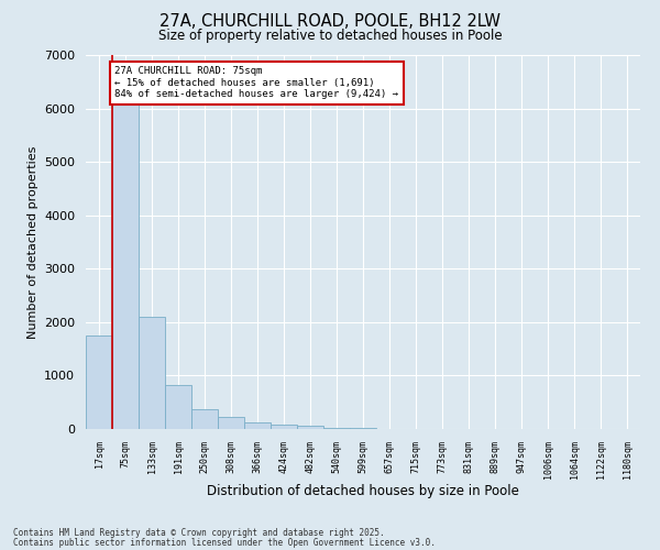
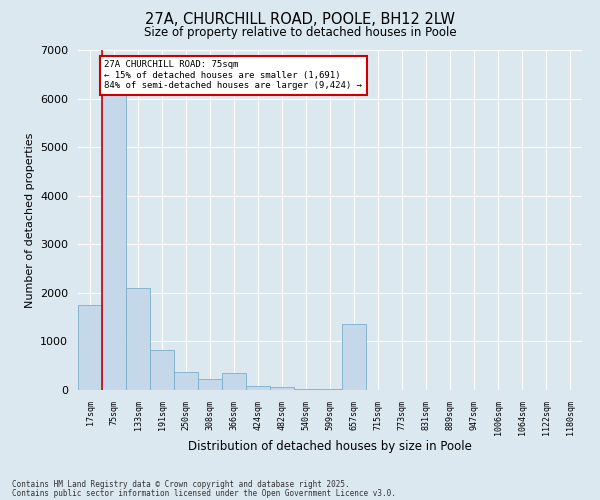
366sqm: 130 -> 350
657sqm: 10 -> 1350
